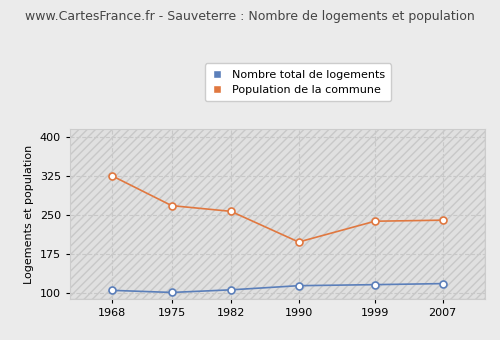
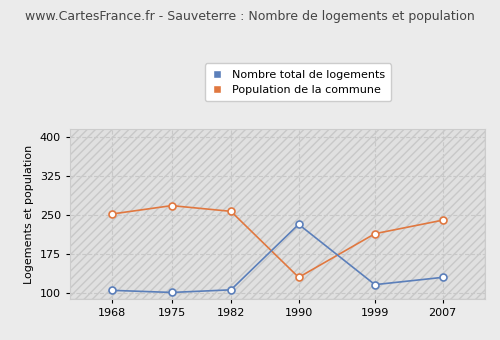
Population de la commune/1968: 325 -> 252
Nombre total de logements/1990: 114 -> 232
Population de la commune/1990: 198 -> 130
Population de la commune/1999: 238 -> 214
Nombre total de logements/2007: 118 -> 130
